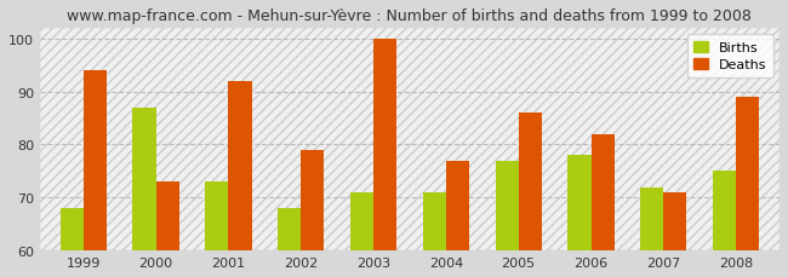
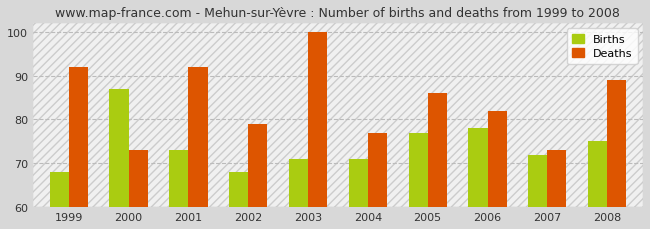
Deaths/1999: 94 -> 92
Deaths/2007: 71 -> 73
